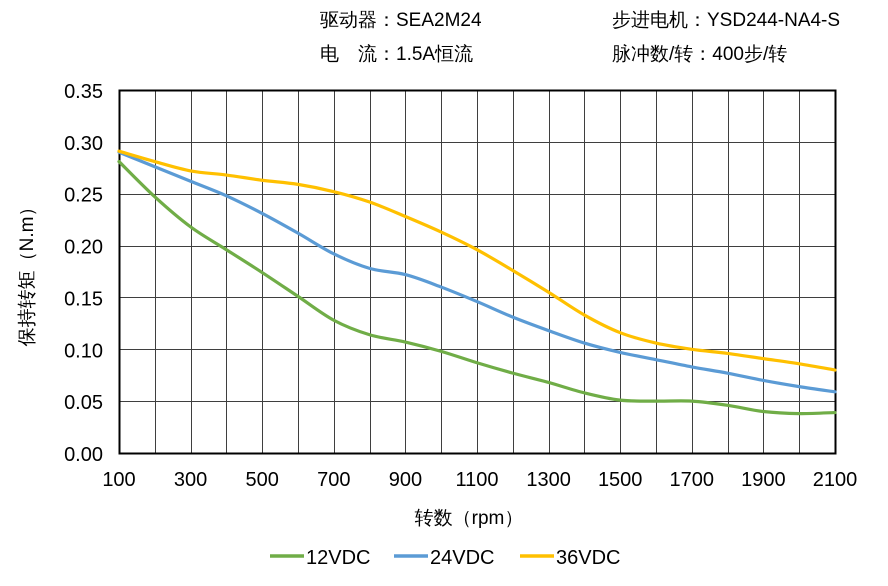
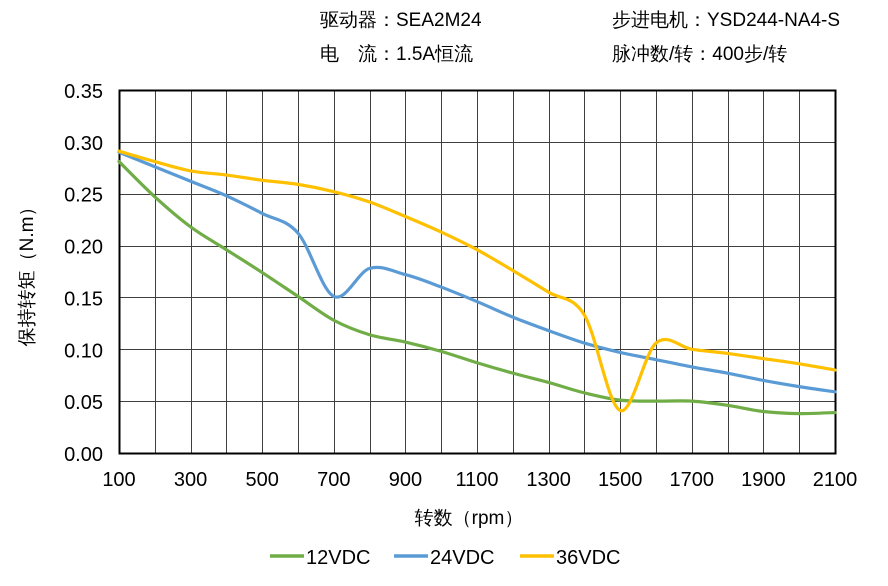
24VDC/700: 0.192 -> 0.151
36VDC/1500: 0.116 -> 0.041
